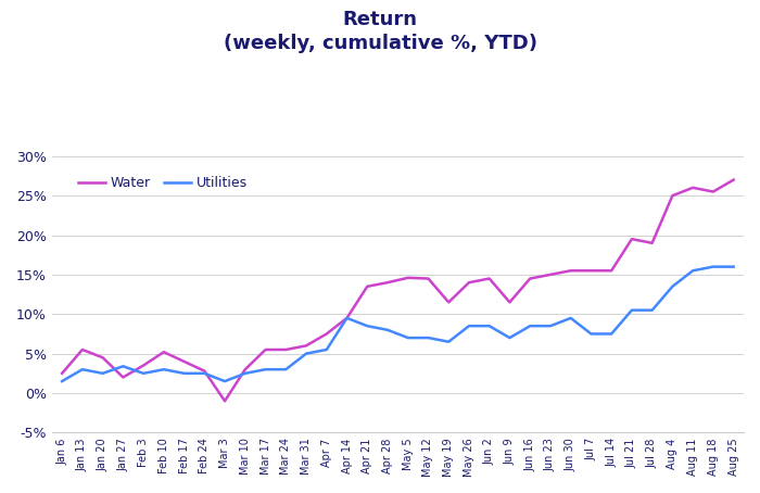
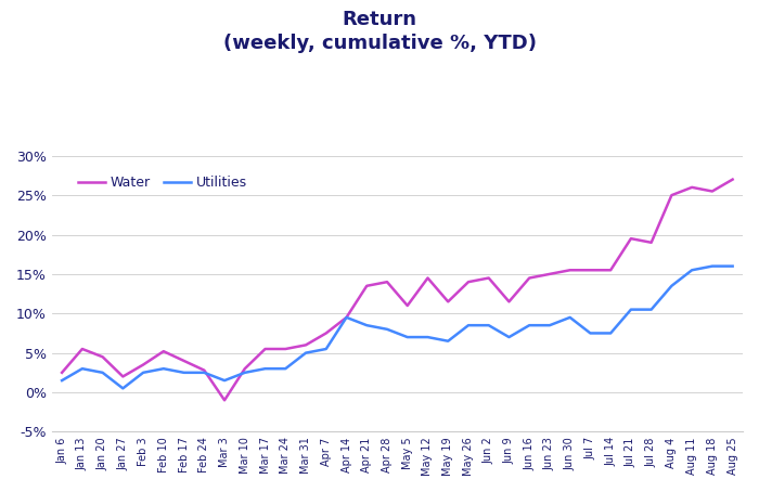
Utilities/Jan 27: 3.4% -> 0.5%
Water/May 5: 14.6% -> 11.0%
